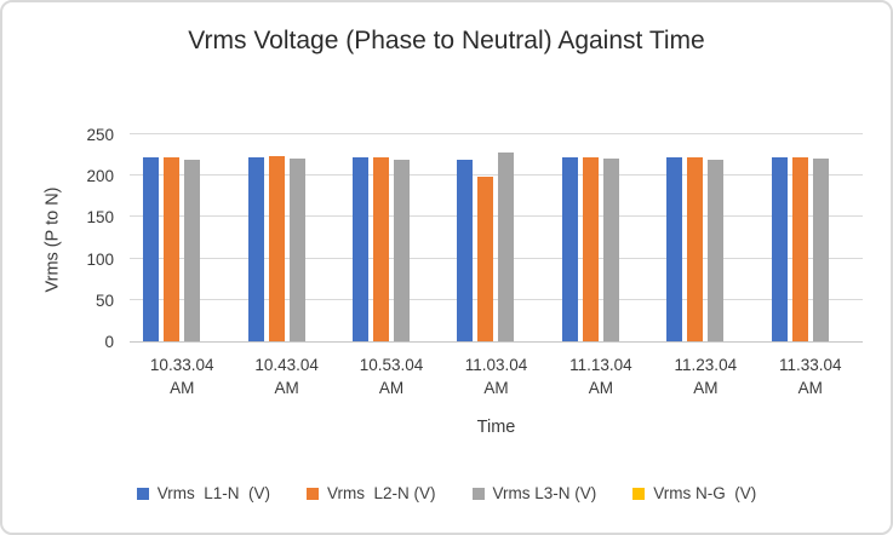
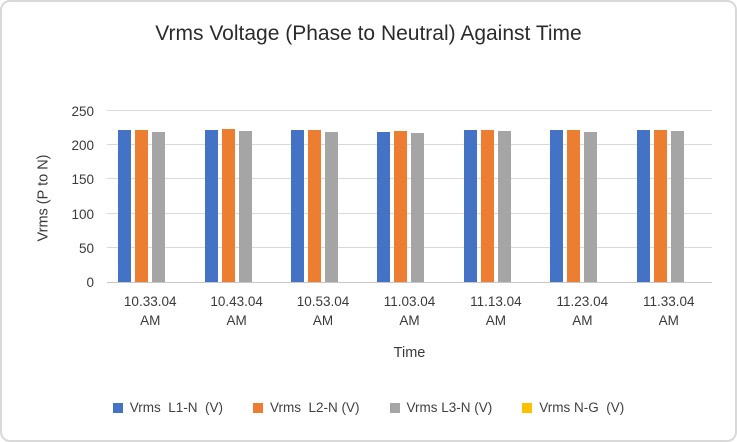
Vrms L2-N (V)/11.03.04 AM: 200 -> 220
Vrms L3-N (V)/11.03.04 AM: 230 -> 220
